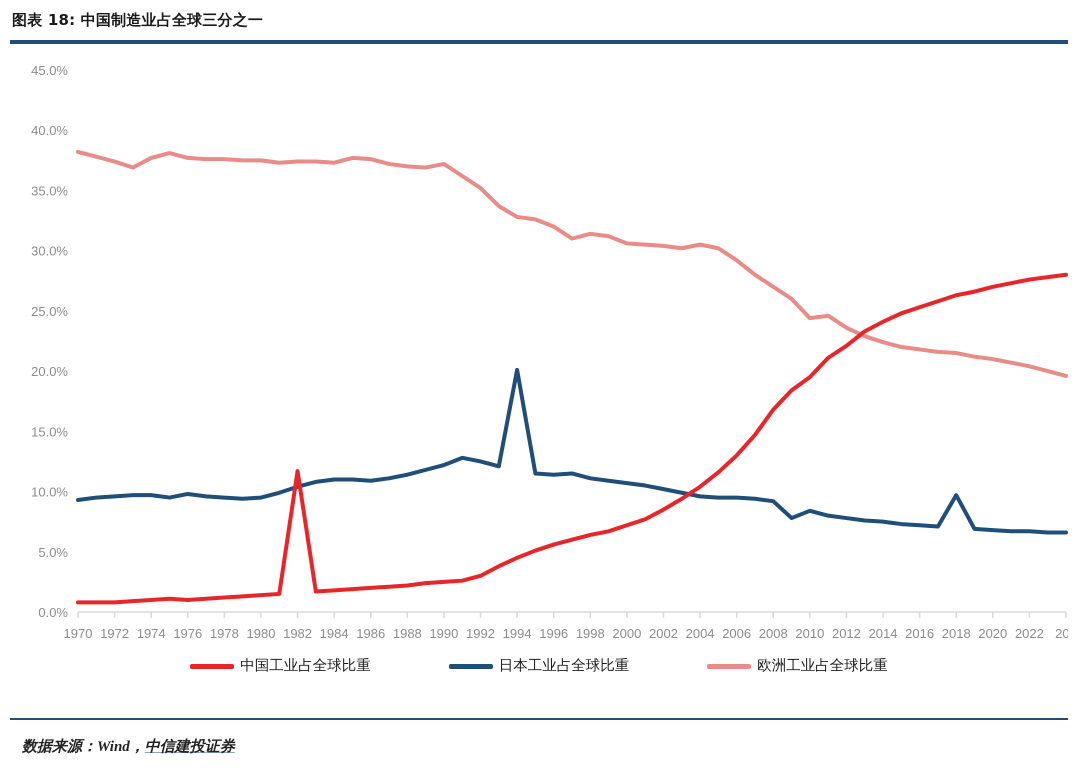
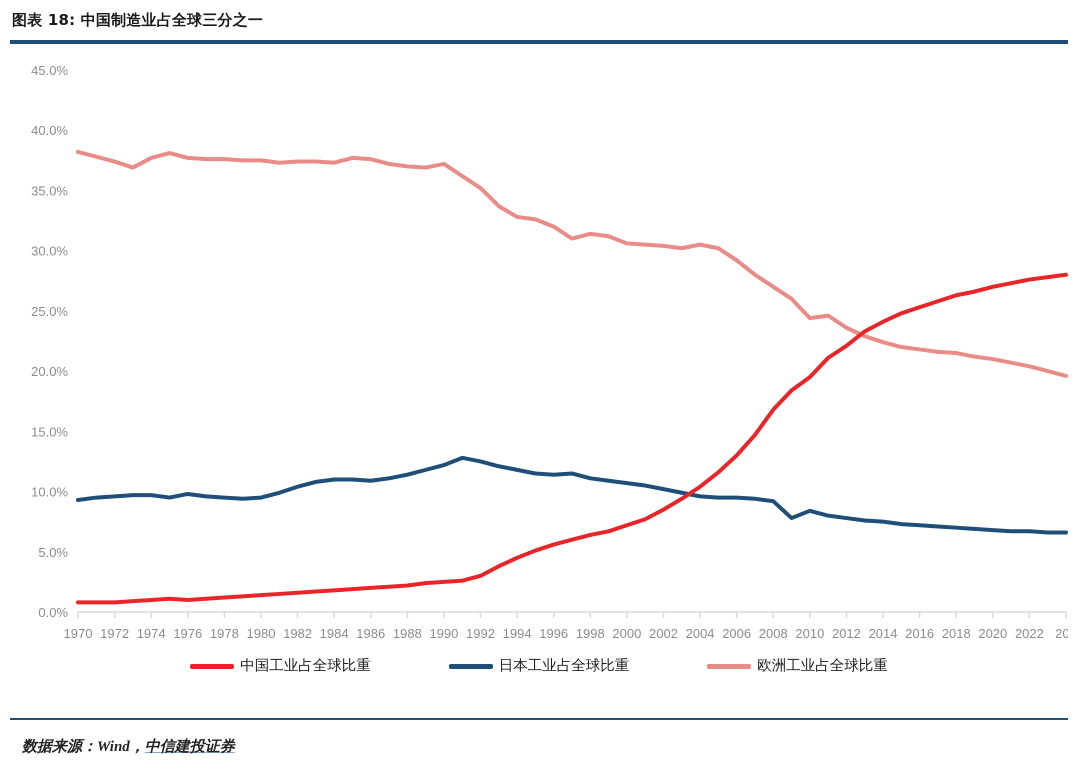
中国工业占全球比重/1982: 11.7% -> 1.6%
日本工业占全球比重/1994: 20.1% -> 11.8%
日本工业占全球比重/2018: 9.7% -> 7.0%
